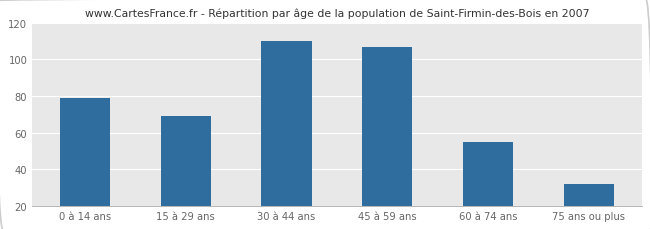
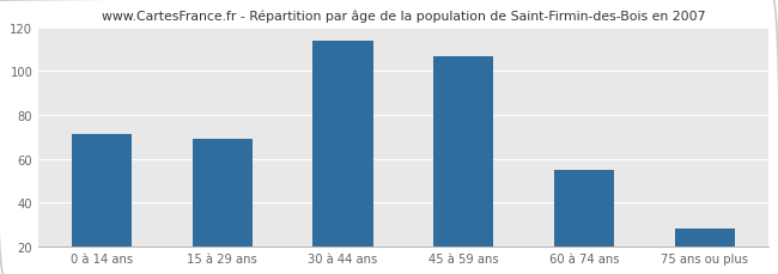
0 à 14 ans: 79 -> 71
30 à 44 ans: 110 -> 114
75 ans ou plus: 32 -> 28
